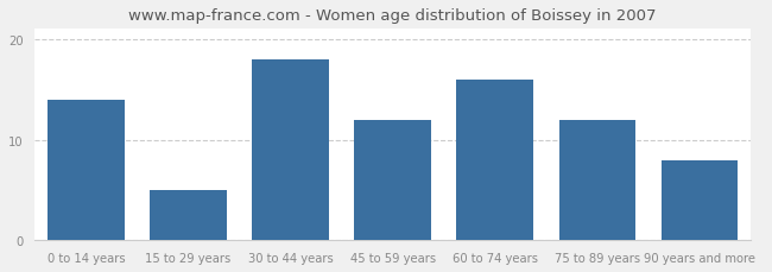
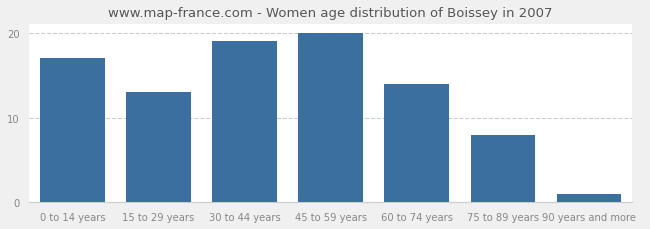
0 to 14 years: 14 -> 17
15 to 29 years: 5 -> 13
30 to 44 years: 18 -> 19
45 to 59 years: 12 -> 20
60 to 74 years: 16 -> 14
75 to 89 years: 12 -> 8
90 years and more: 8 -> 1
